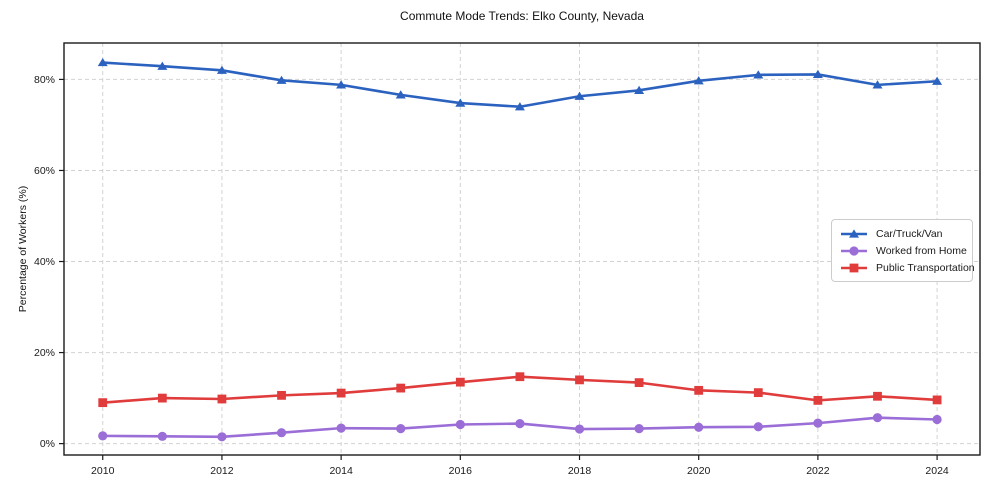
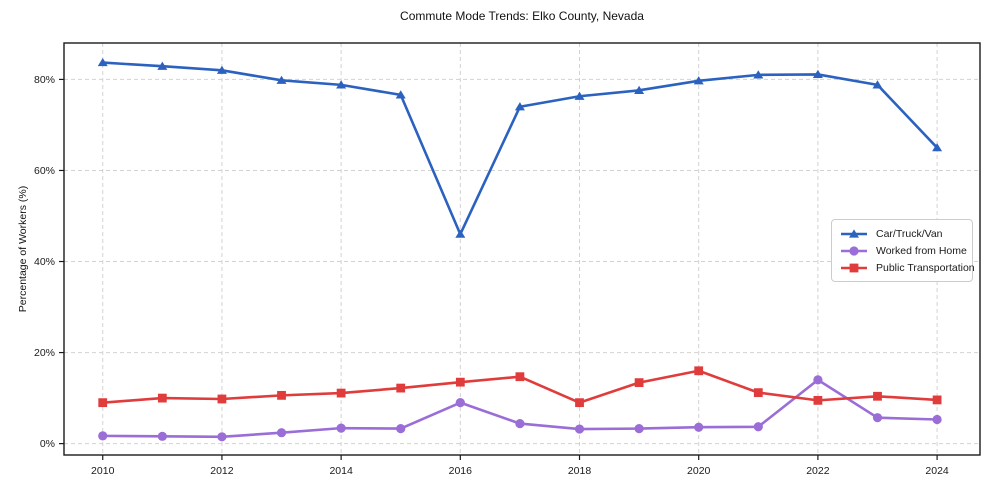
Car/Truck/Van/2016: 75% -> 46%
Worked from Home/2016: 4% -> 9%
Public Transportation/2018: 14% -> 9%
Public Transportation/2020: 12% -> 16%
Worked from Home/2022: 4% -> 14%
Car/Truck/Van/2024: 80% -> 65%
